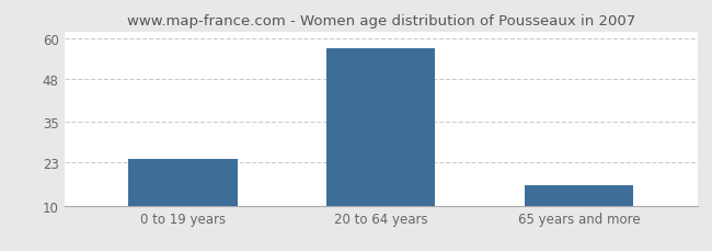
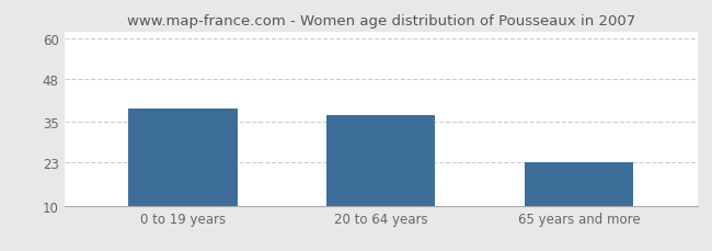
0 to 19 years: 24 -> 39
20 to 64 years: 57 -> 37
65 years and more: 16 -> 23
